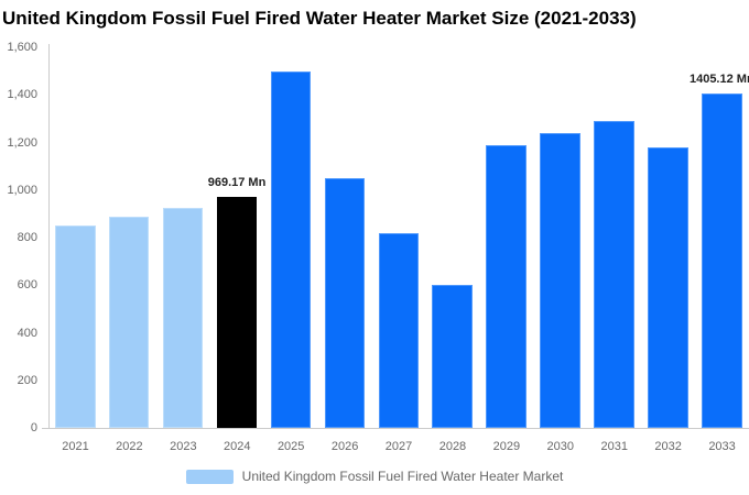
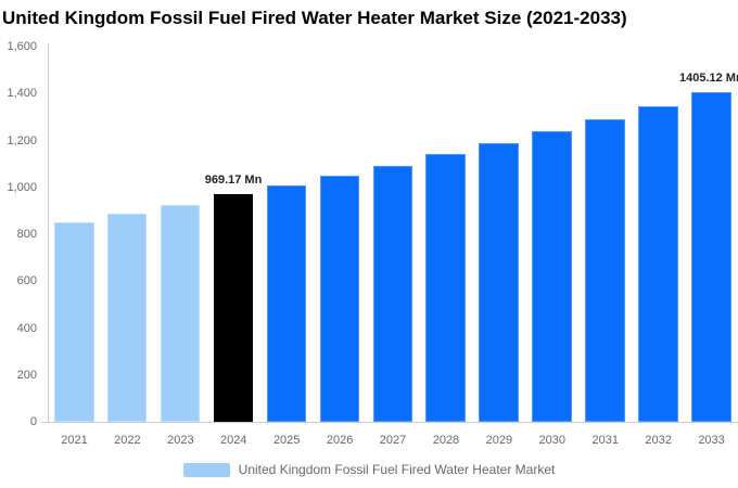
2025: 1500 -> 1010
2027: 820 -> 1090
2028: 600 -> 1140
2032: 1180 -> 1340
